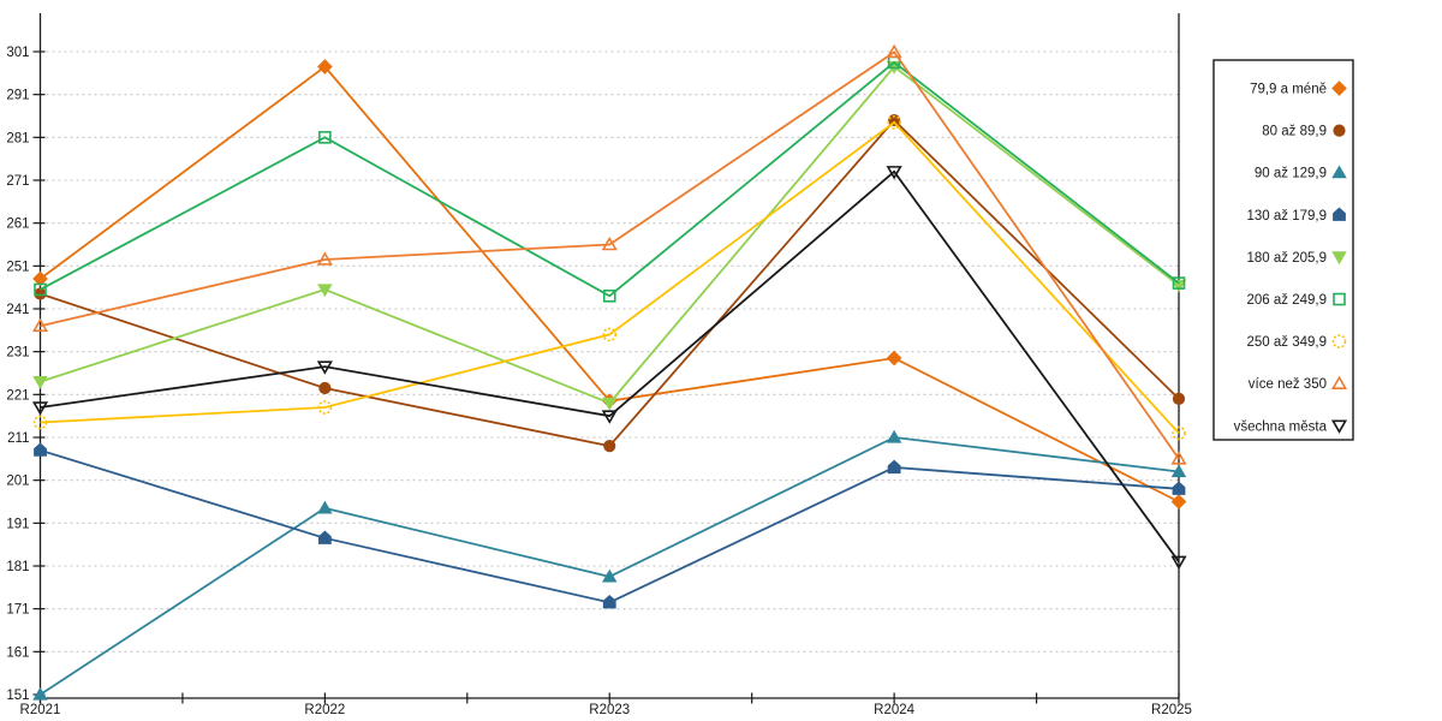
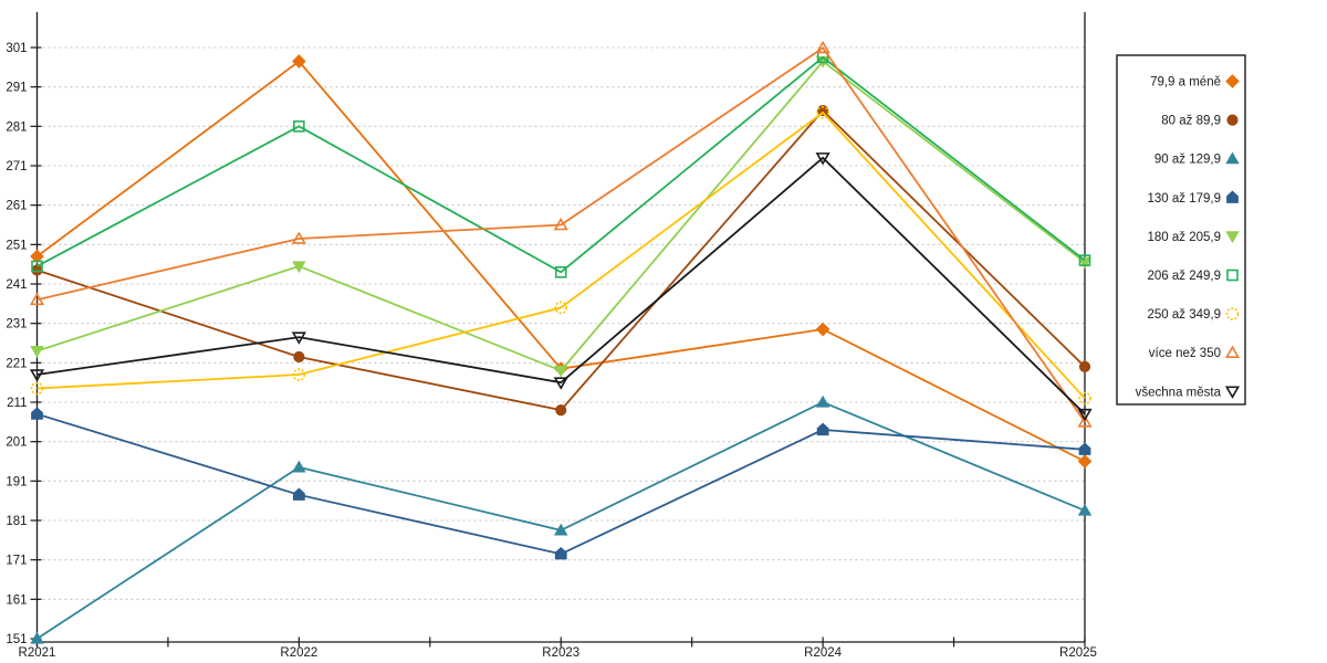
90 až 129,9/R2025: 203 -> 184
všechna města/R2025: 182 -> 208
